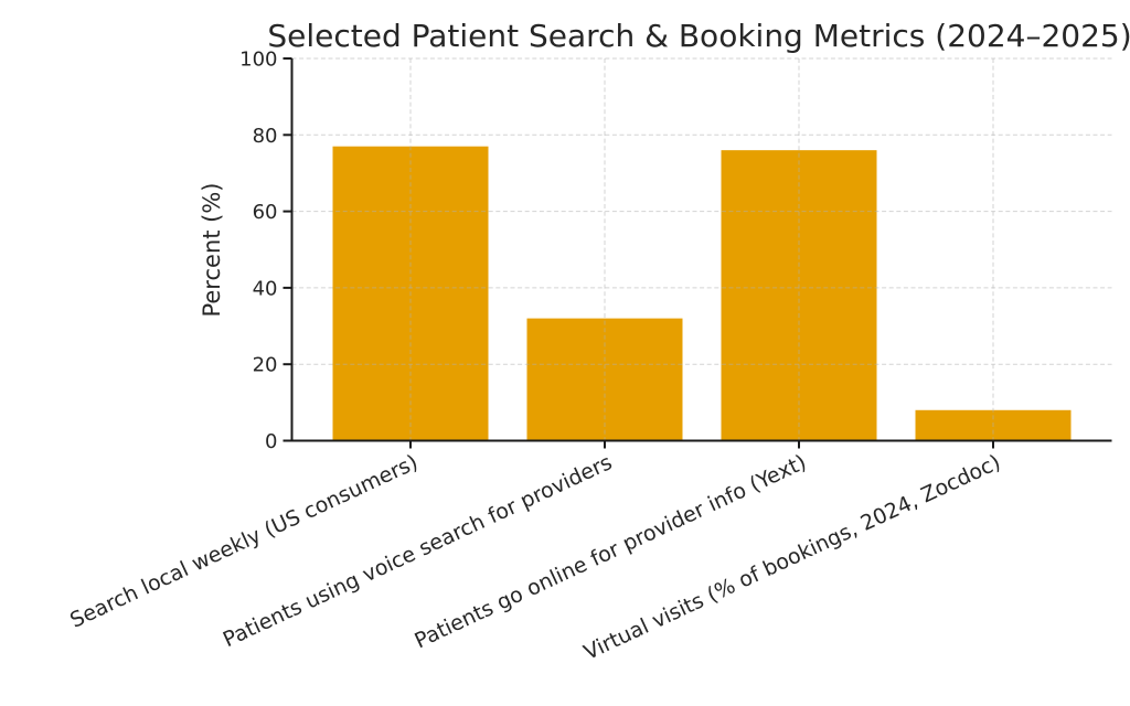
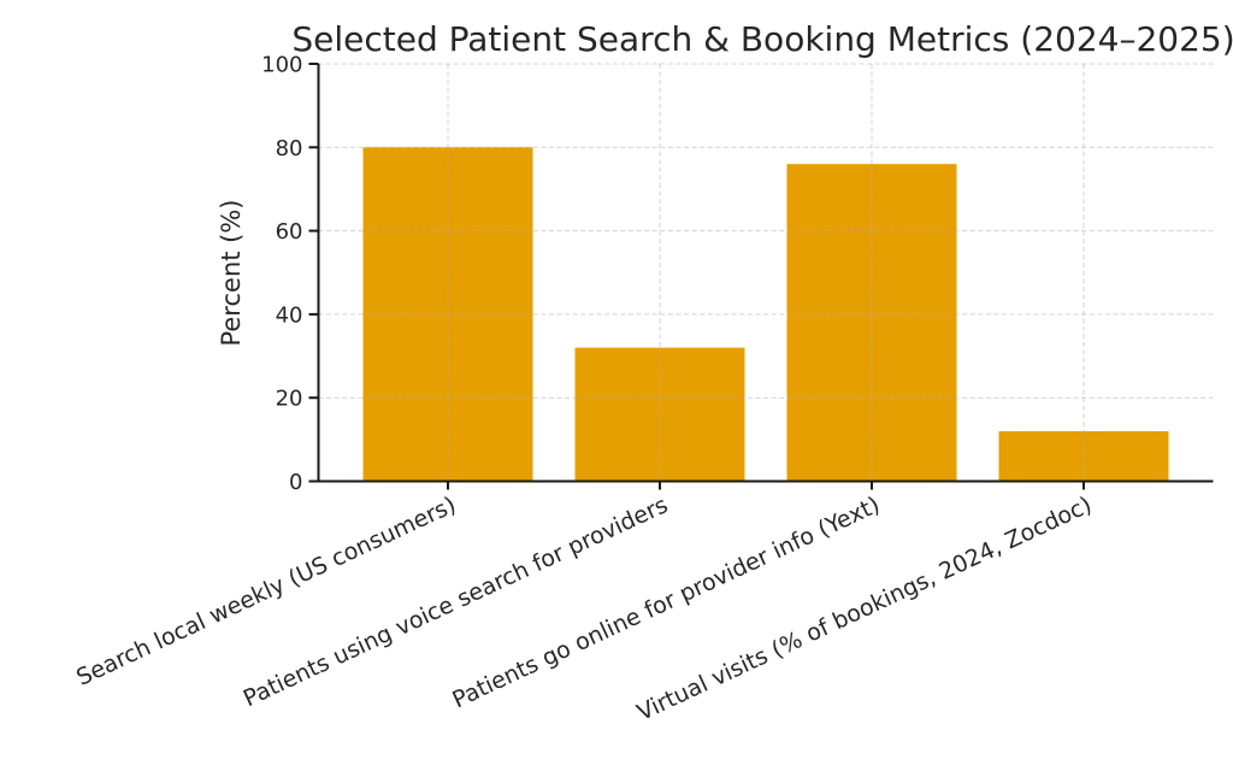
Search local weekly (US consumers): 77 -> 80
Virtual visits (% of bookings, 2024, Zocdoc): 8 -> 12
